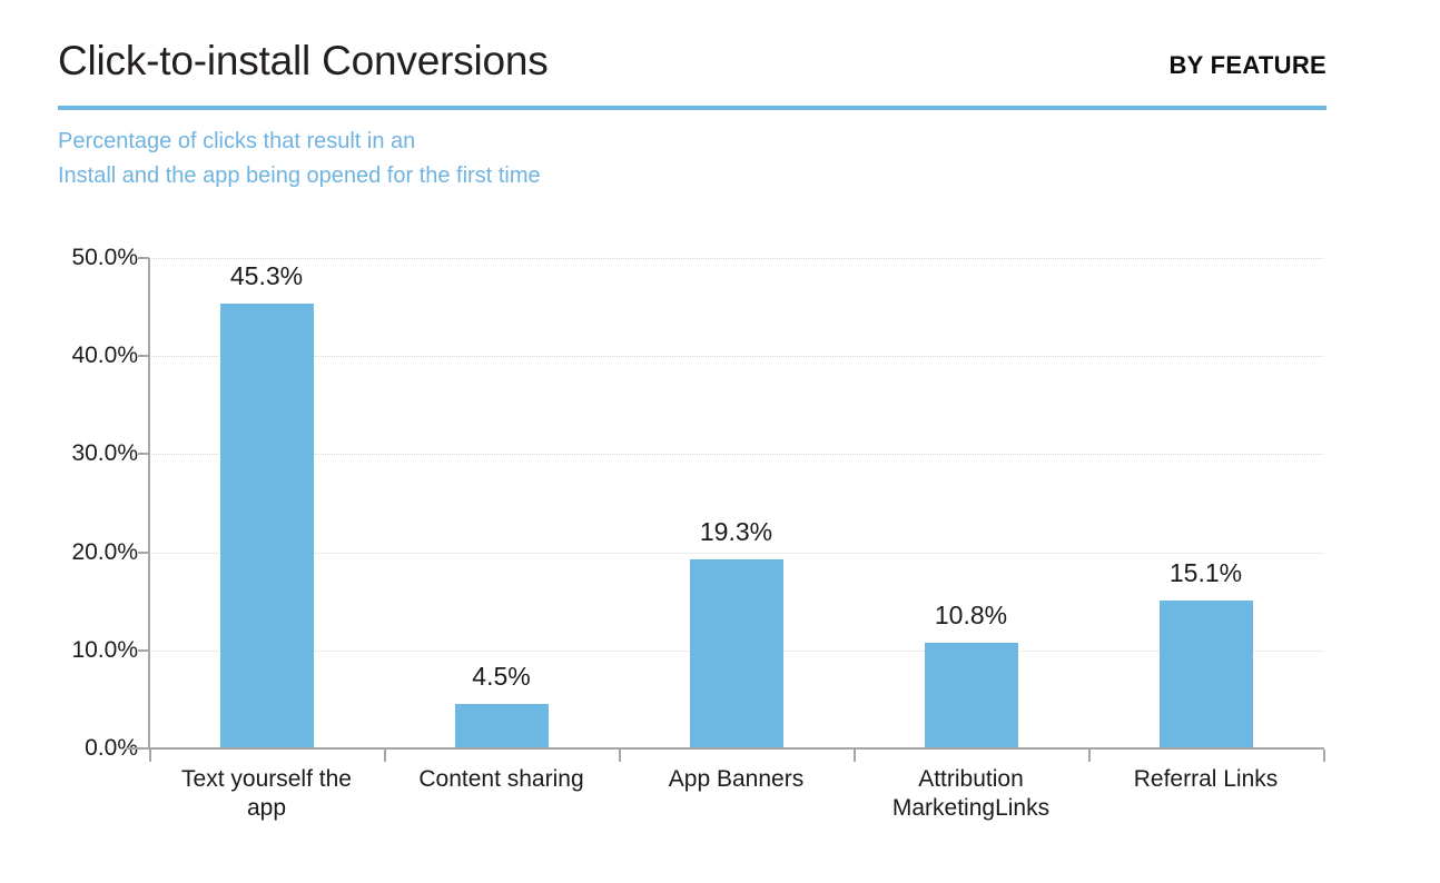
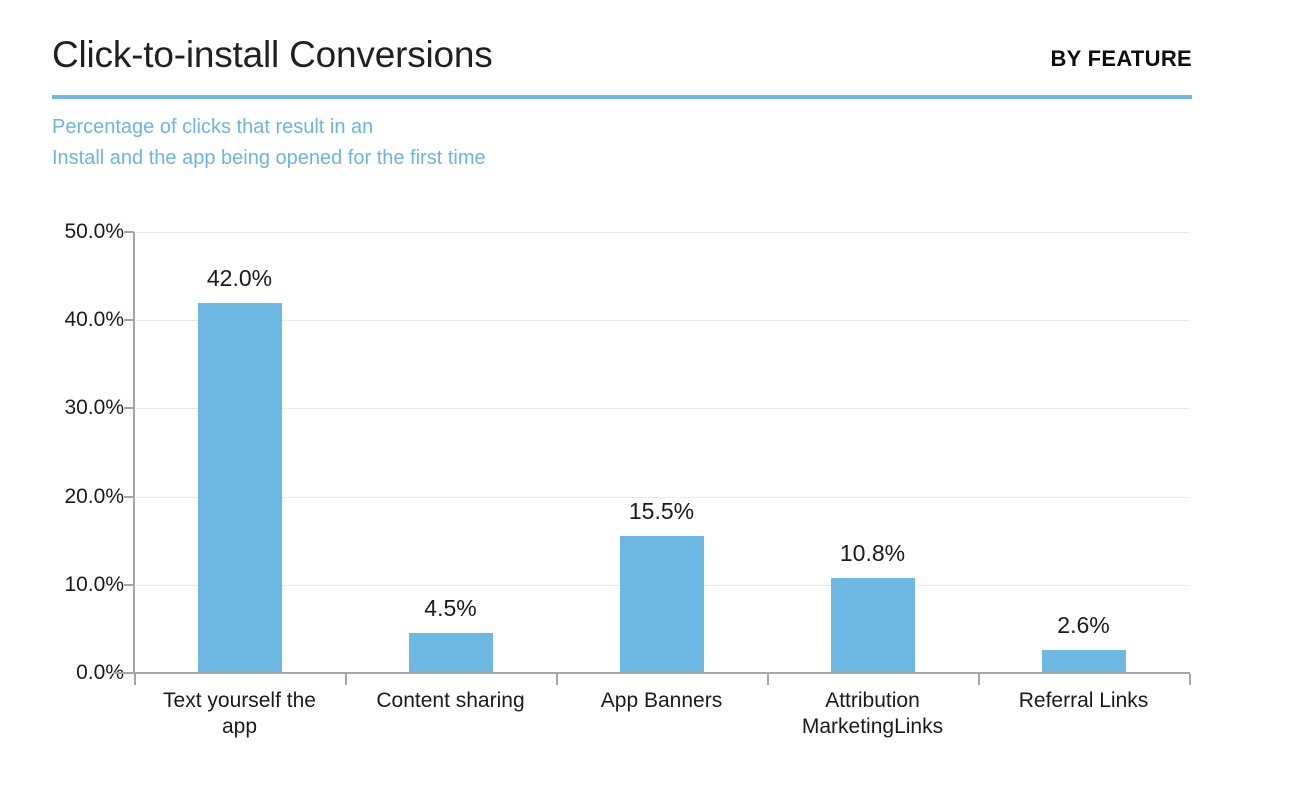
Text yourself the app: 45.3% -> 42.0%
App Banners: 19.3% -> 15.5%
Referral Links: 15.1% -> 2.6%
